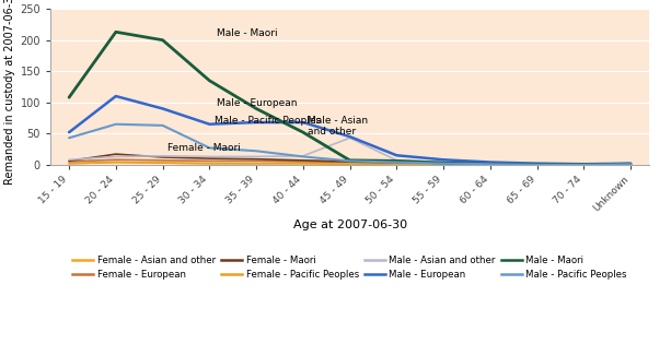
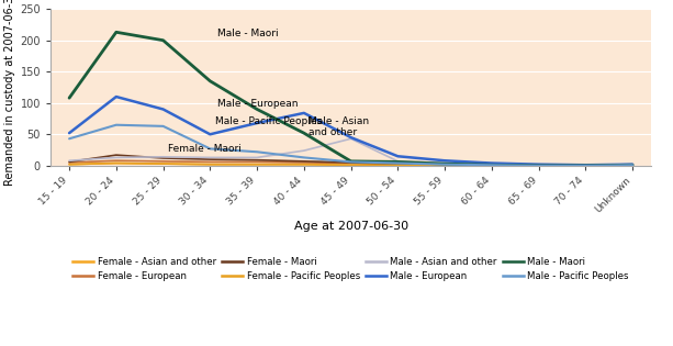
Male - European/30 - 34: 65 -> 50
Male - Asian and other/40 - 44: 14 -> 24
Male - European/40 - 44: 68 -> 84
